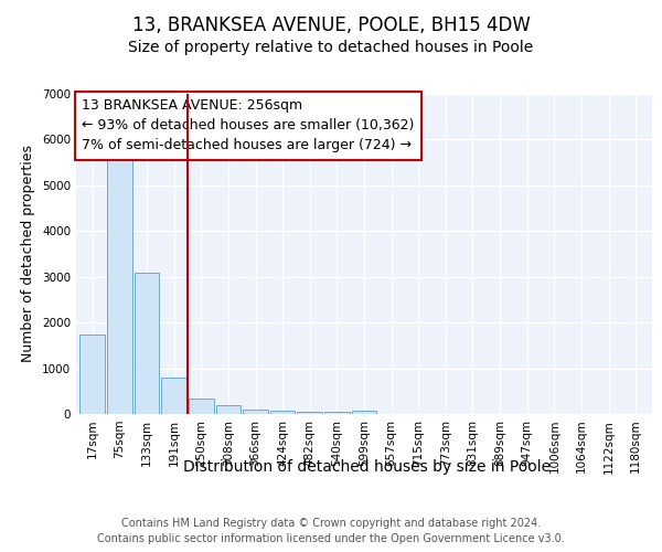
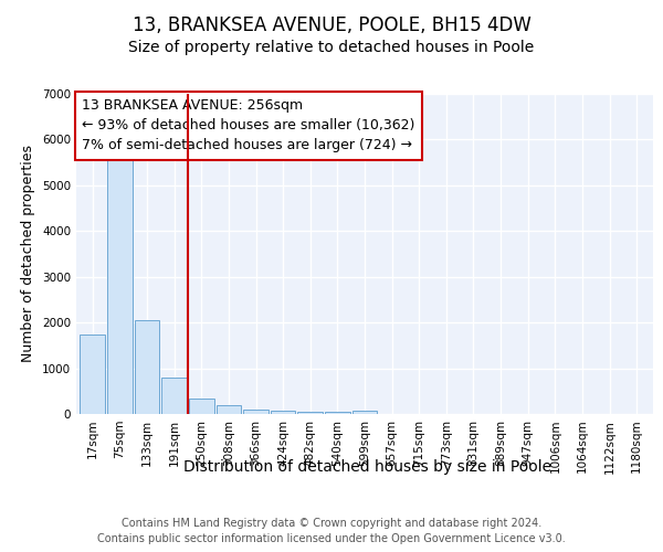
133sqm: 3100 -> 2050
